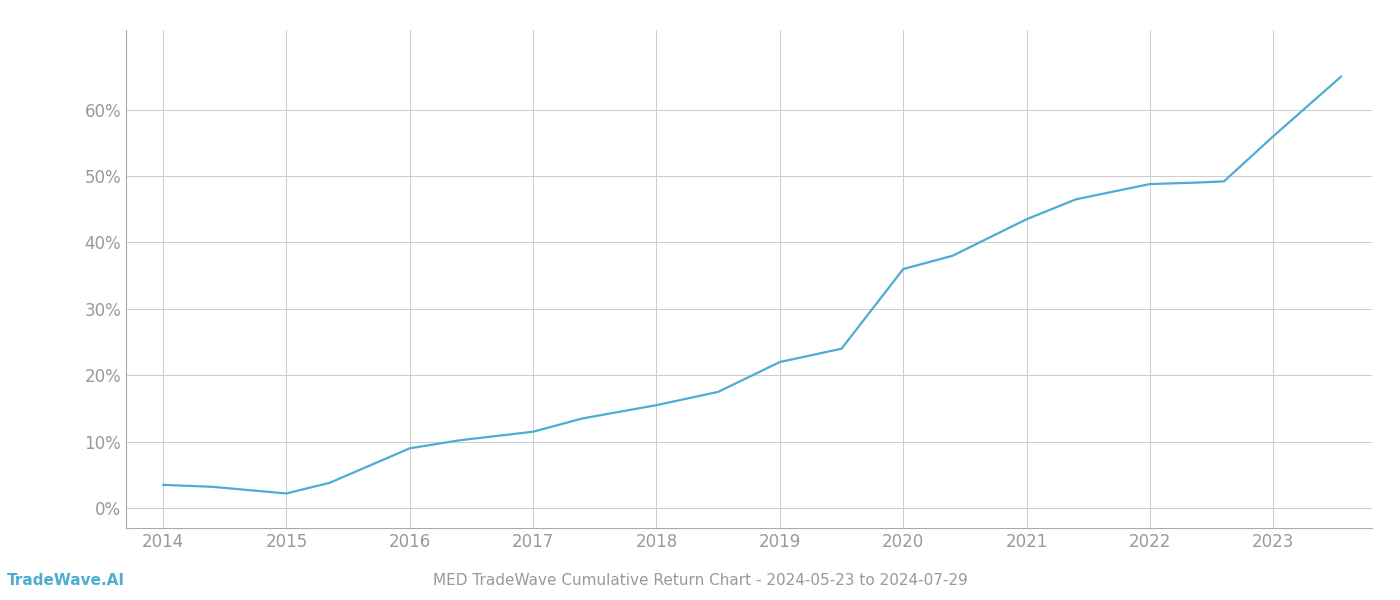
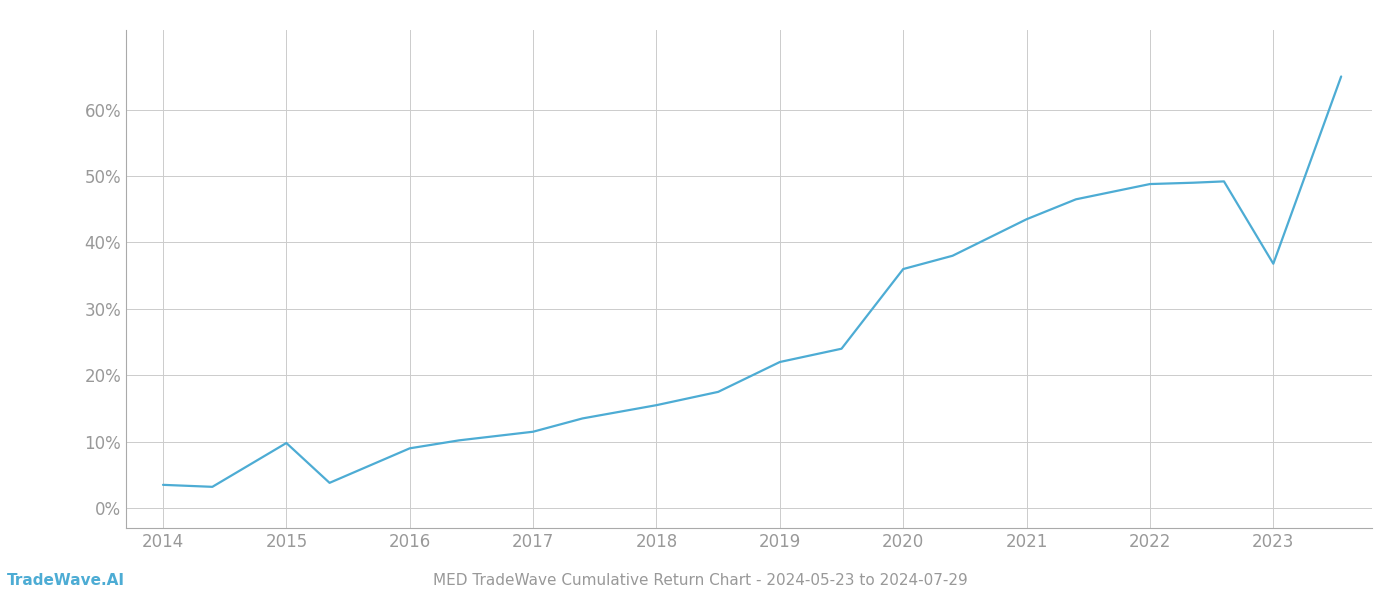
2015: 2.2% -> 9.8%
2023: 56.0% -> 36.8%
